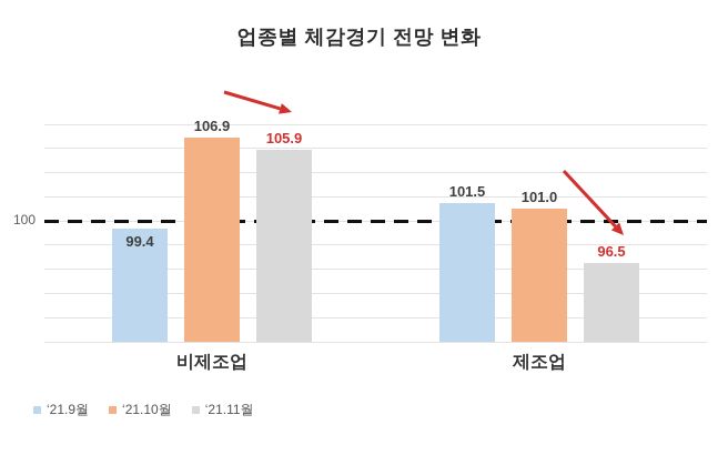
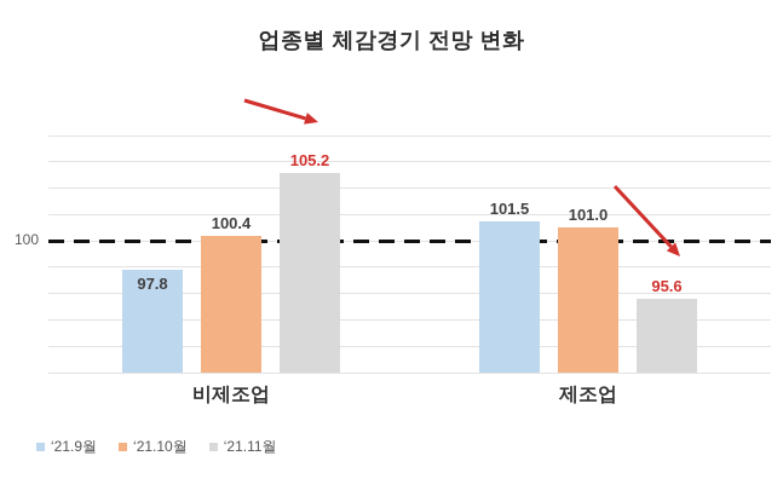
‘21.9월/비제조업: 99.4 -> 97.8
‘21.10월/비제조업: 106.9 -> 100.4
‘21.11월/비제조업: 105.9 -> 105.2
‘21.11월/제조업: 96.5 -> 95.6
